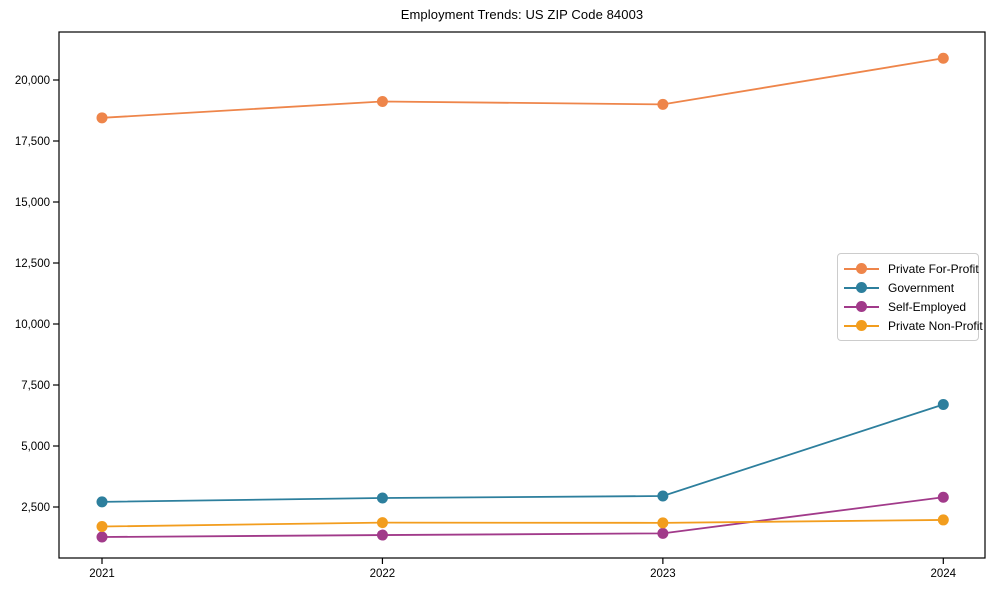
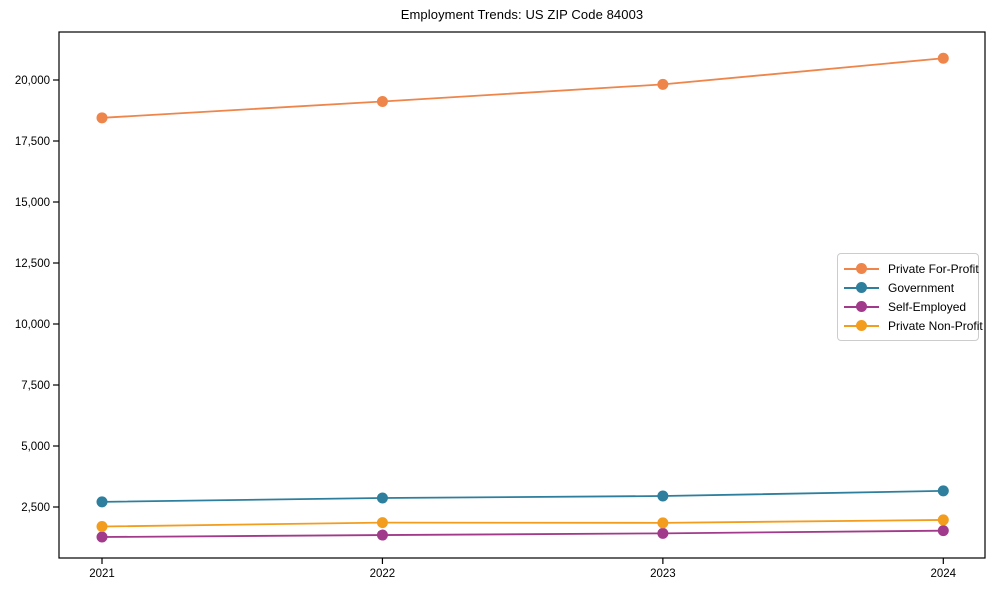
Private For-Profit/2023: 19000 -> 19800
Government/2024: 6700 -> 3200
Self-Employed/2024: 2900 -> 1500
